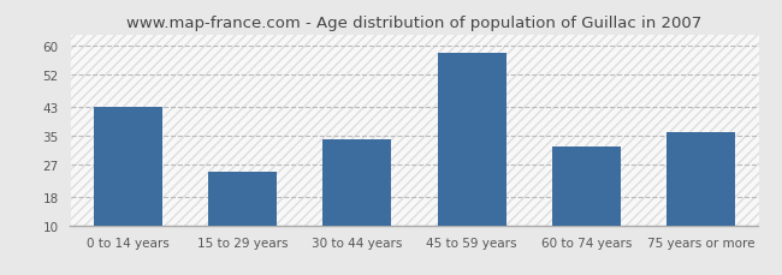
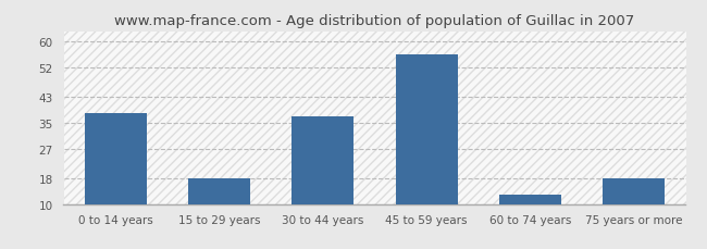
0 to 14 years: 43 -> 38
15 to 29 years: 25 -> 18
30 to 44 years: 34 -> 37
45 to 59 years: 58 -> 56
60 to 74 years: 32 -> 13
75 years or more: 36 -> 18
